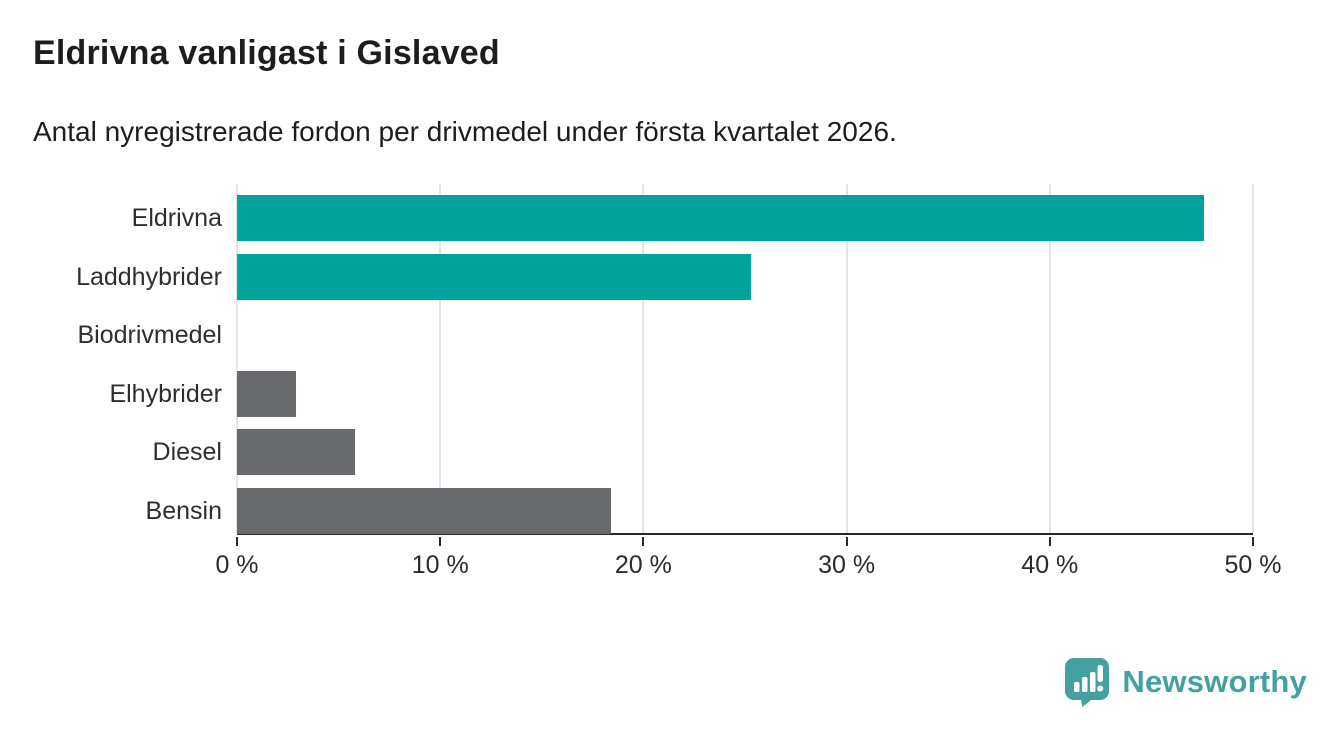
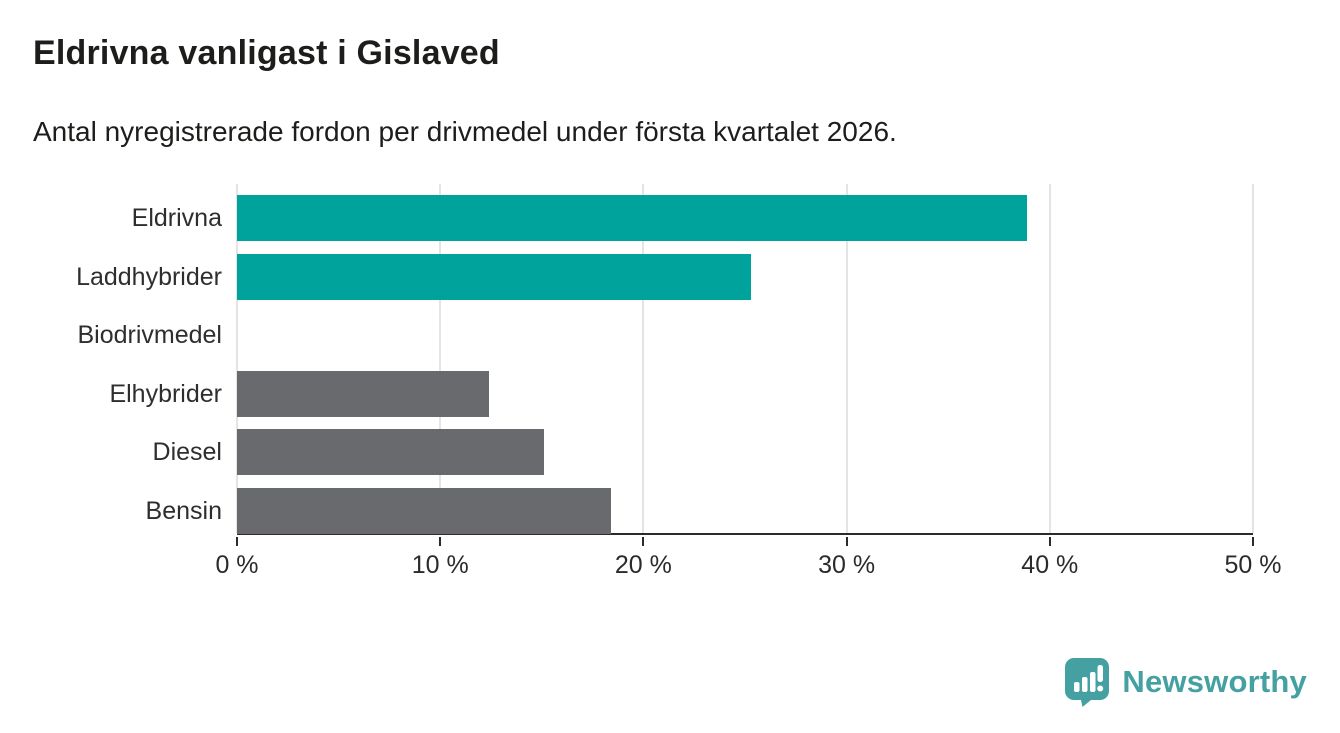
Eldrivna: 47.6% -> 38.9%
Elhybrider: 2.9% -> 12.4%
Diesel: 5.8% -> 15.1%
